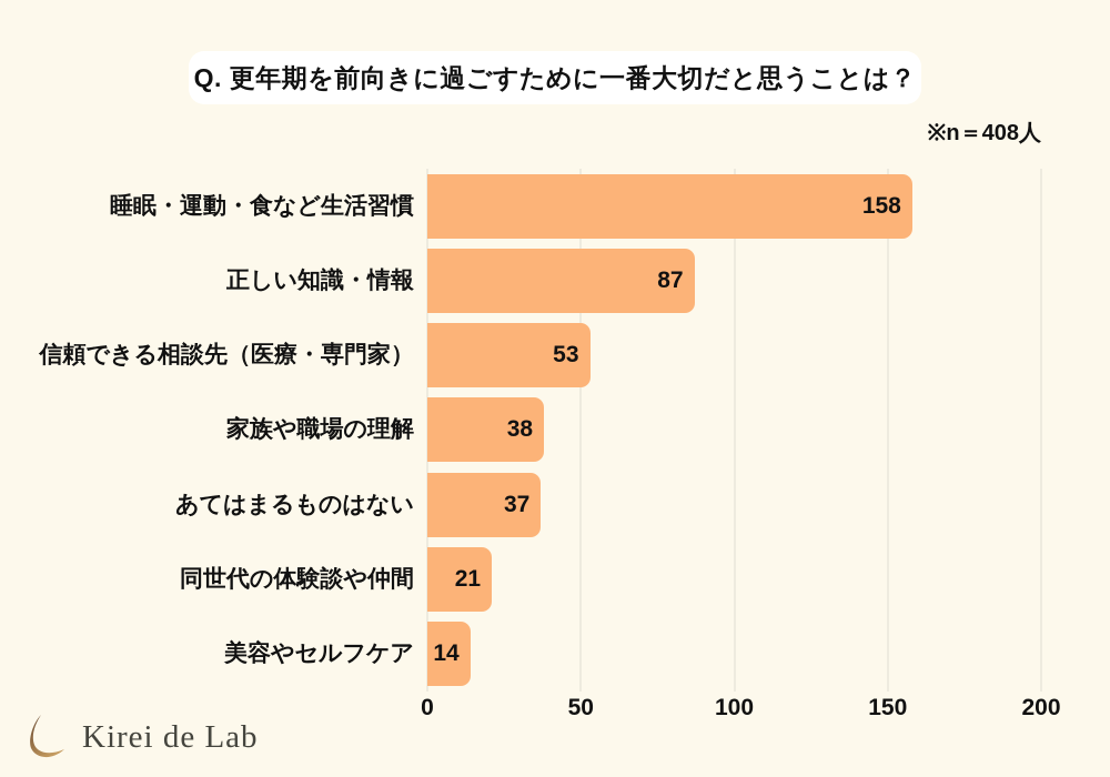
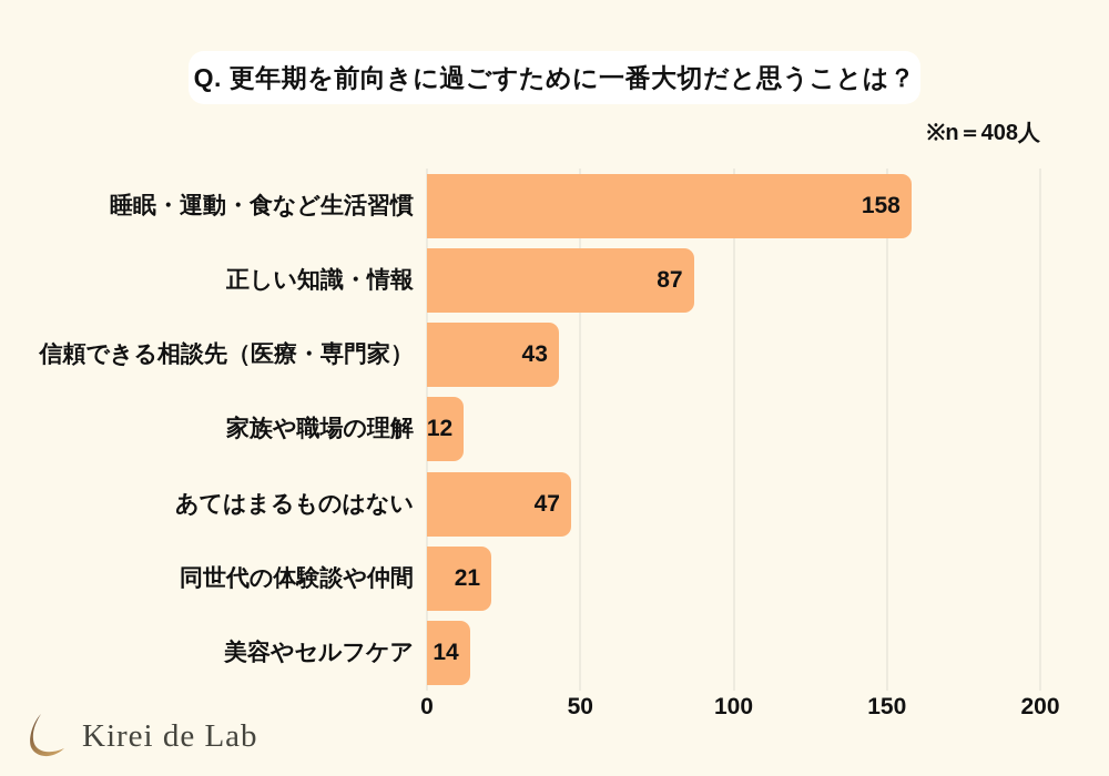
信頼できる相談先（医療・専門家）: 53 -> 43
家族や職場の理解: 38 -> 12
あてはまるものはない: 37 -> 47
